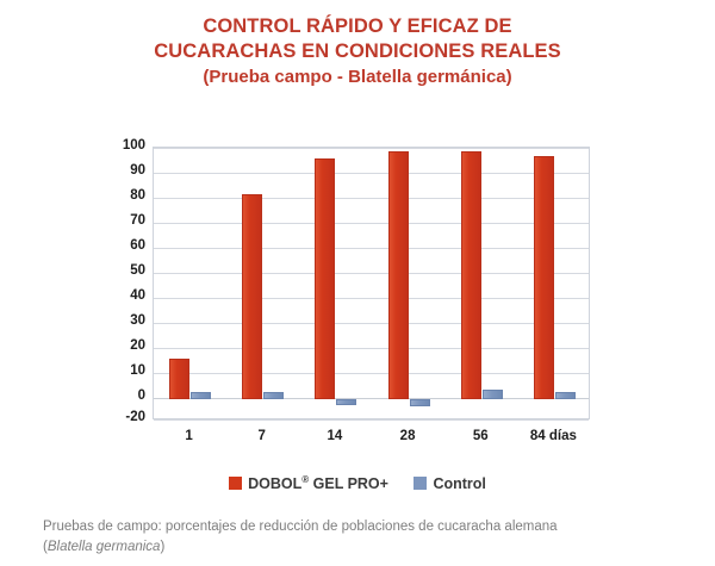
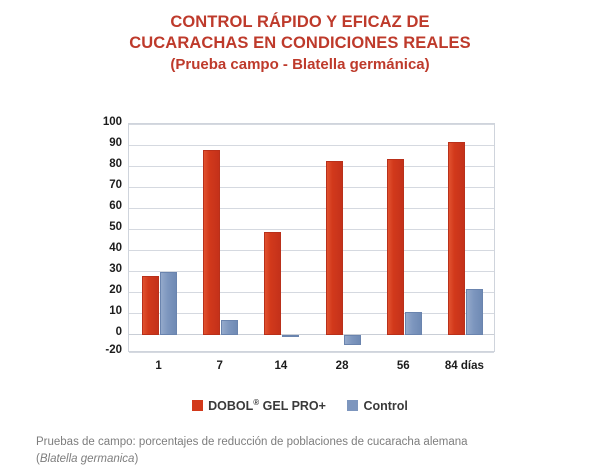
DOBOL® GEL PRO+/1: 16 -> 28
Control/1: 3 -> 30
DOBOL® GEL PRO+/7: 82 -> 88
Control/7: 3 -> 7
DOBOL® GEL PRO+/14: 96 -> 49
Control/14: -6 -> -2
DOBOL® GEL PRO+/28: 99 -> 83
Control/28: -7 -> -11
DOBOL® GEL PRO+/56: 99 -> 84
Control/56: 4 -> 11
DOBOL® GEL PRO+/84 días: 97 -> 92
Control/84 días: 3 -> 22
